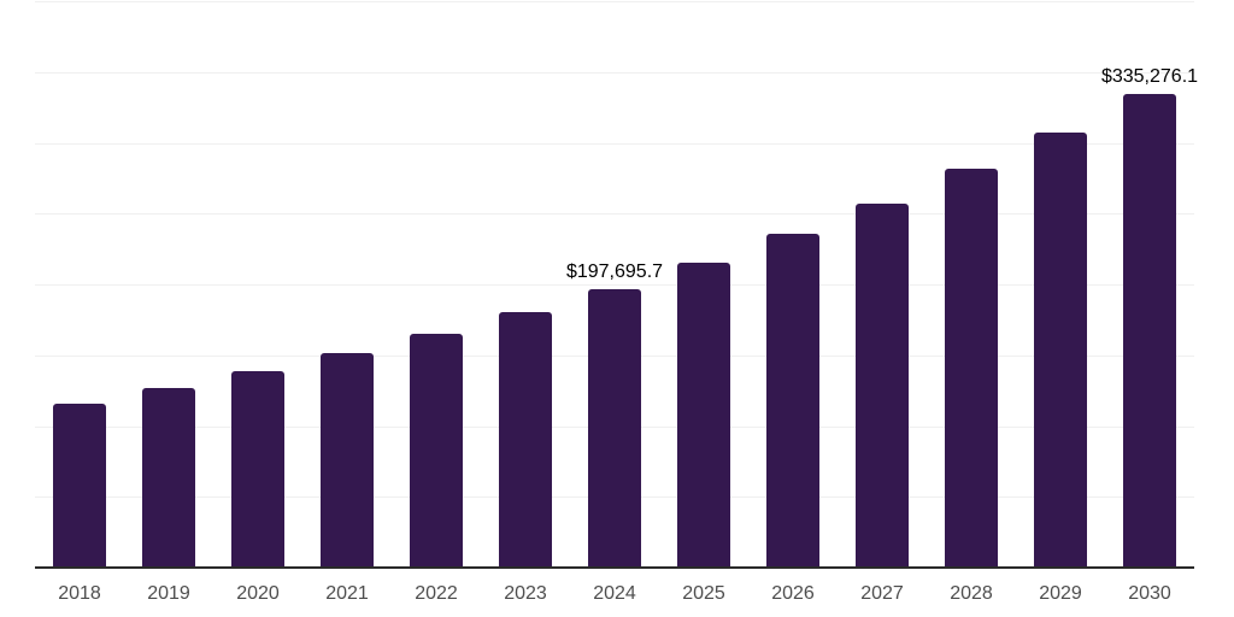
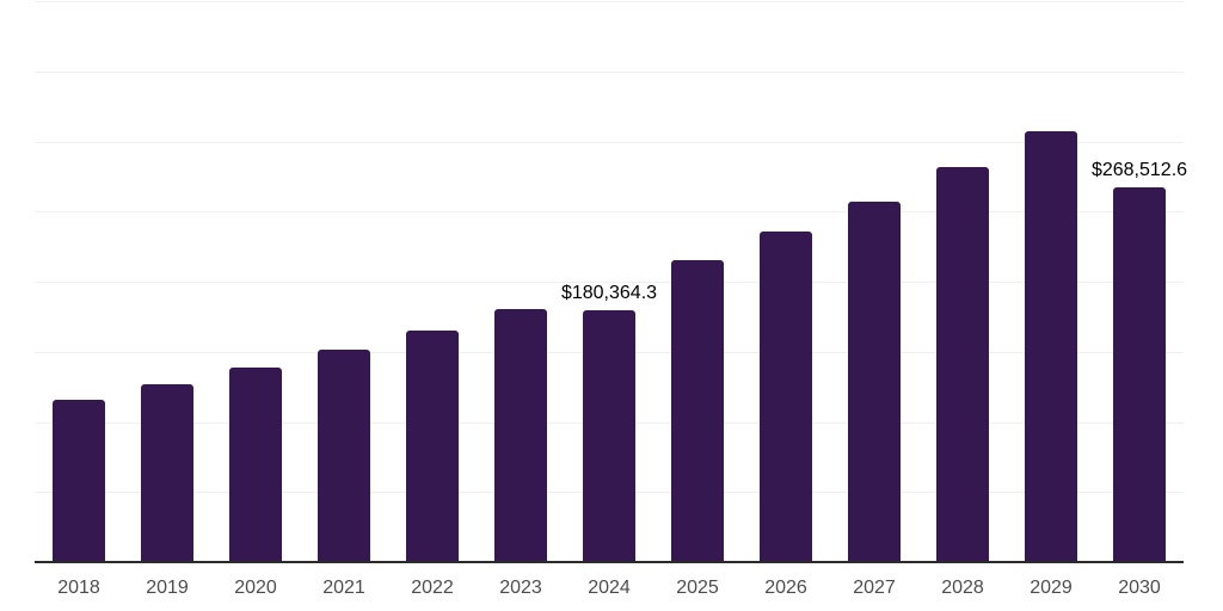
2024: $197,695.7 -> $180,364.3
2030: $335,276.1 -> $268,512.6
